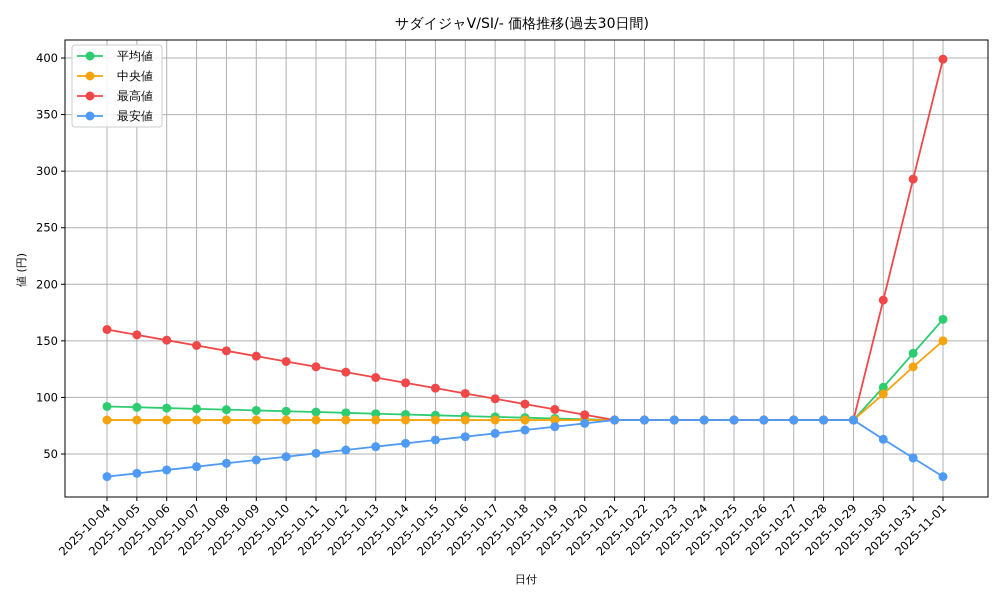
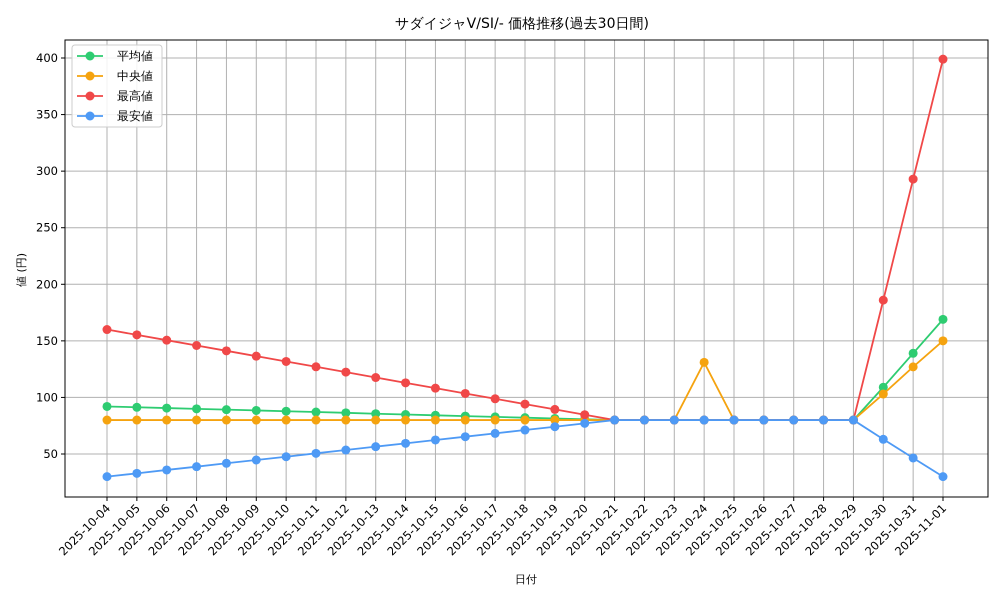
中央値/2025-10-24: 80 -> 131
